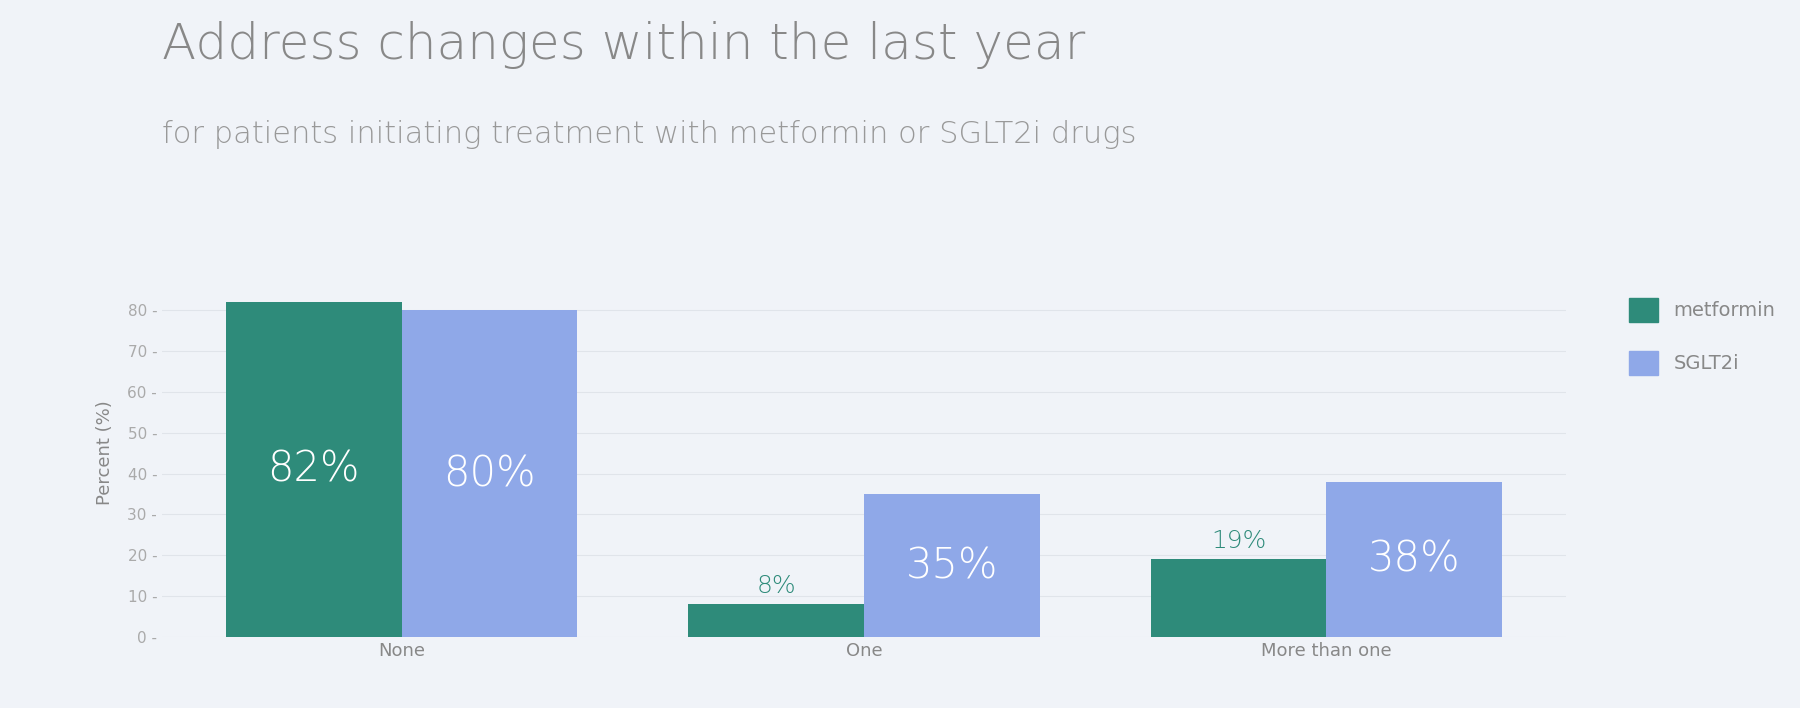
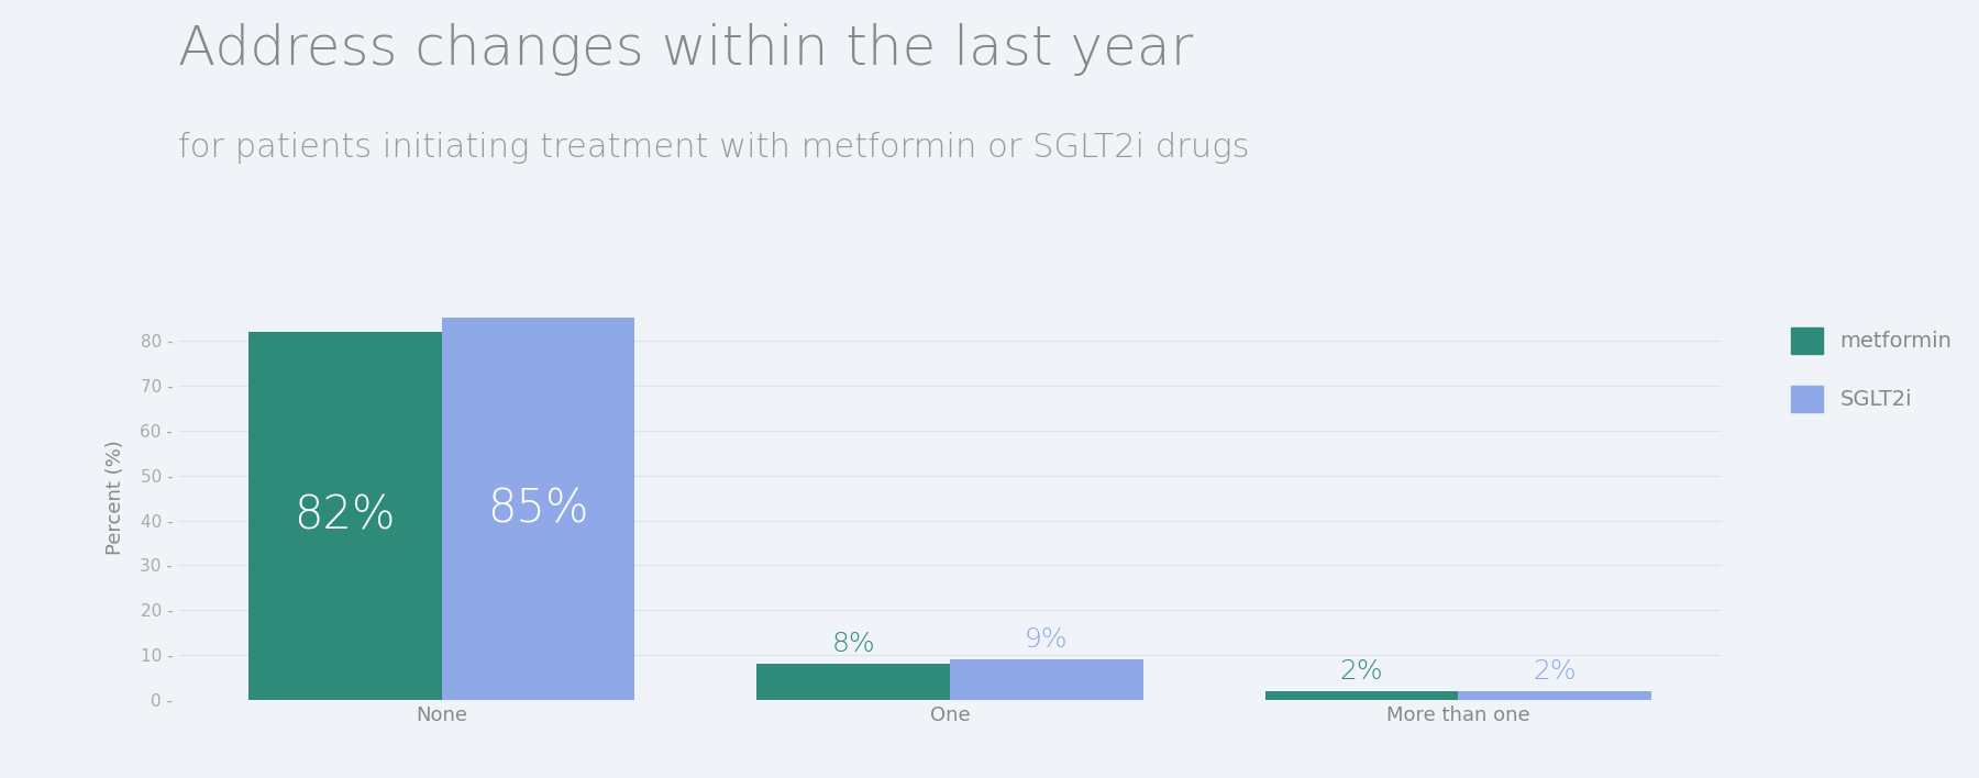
SGLT2i/None: 80% -> 85%
SGLT2i/One: 35% -> 9%
metformin/More than one: 19% -> 2%
SGLT2i/More than one: 38% -> 2%
